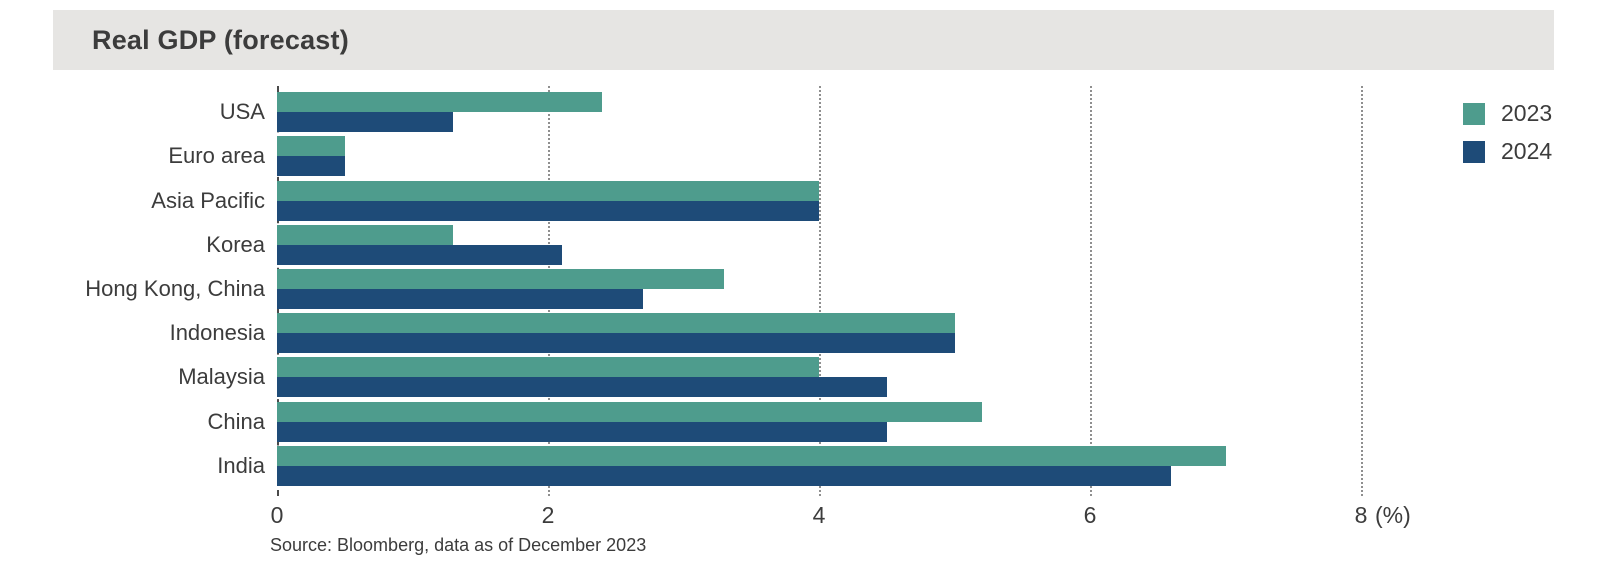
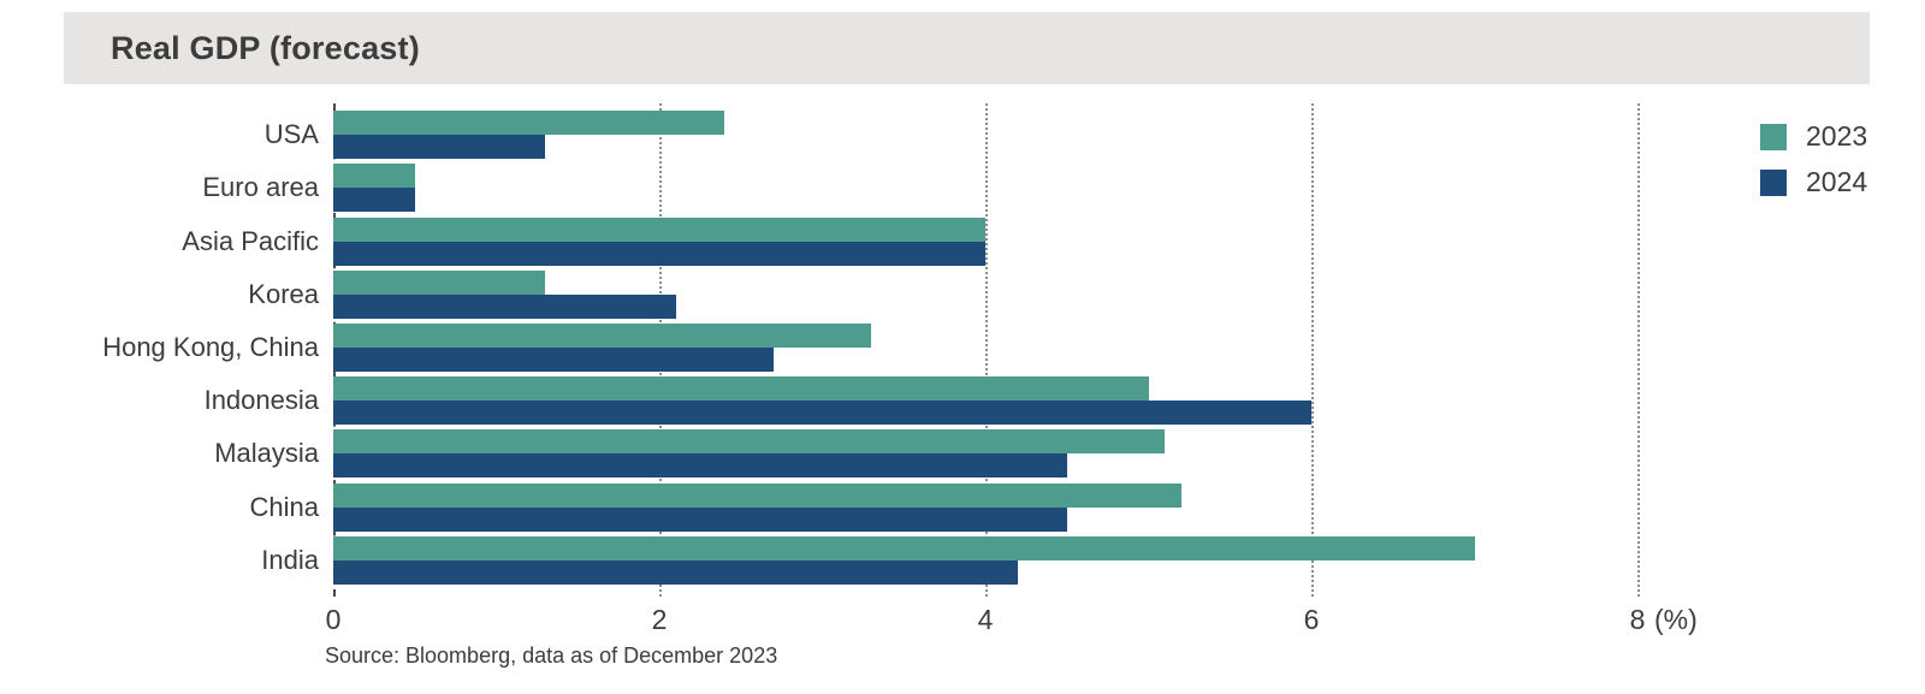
2024/Indonesia: 5.0 -> 6.0
2023/Malaysia: 4.0 -> 5.1
2024/India: 6.6 -> 4.2
